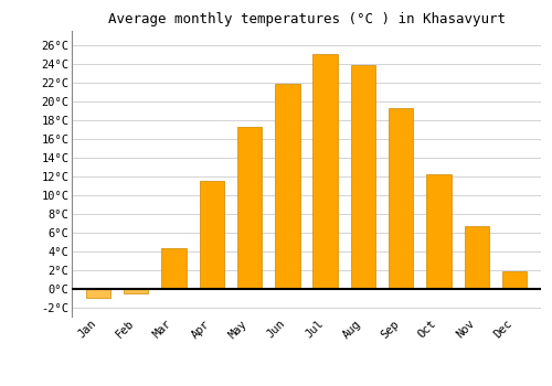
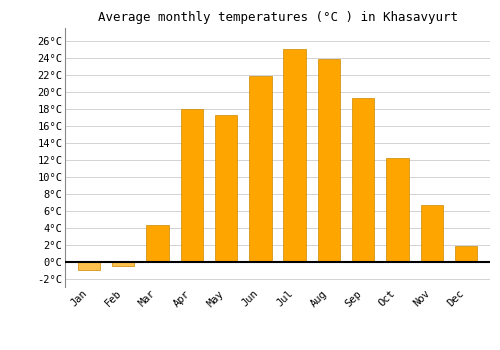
Apr: 11.5°C -> 18.0°C
